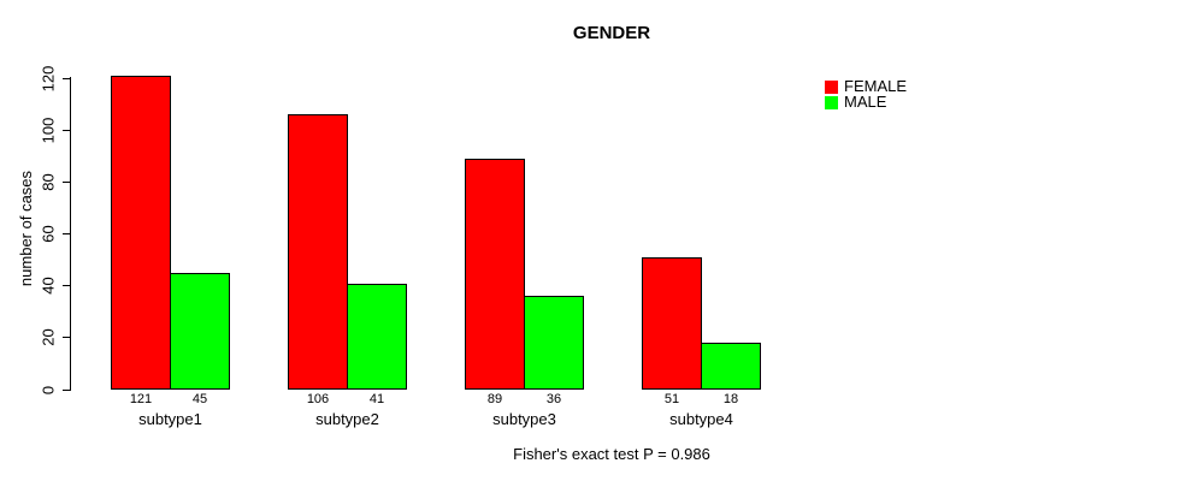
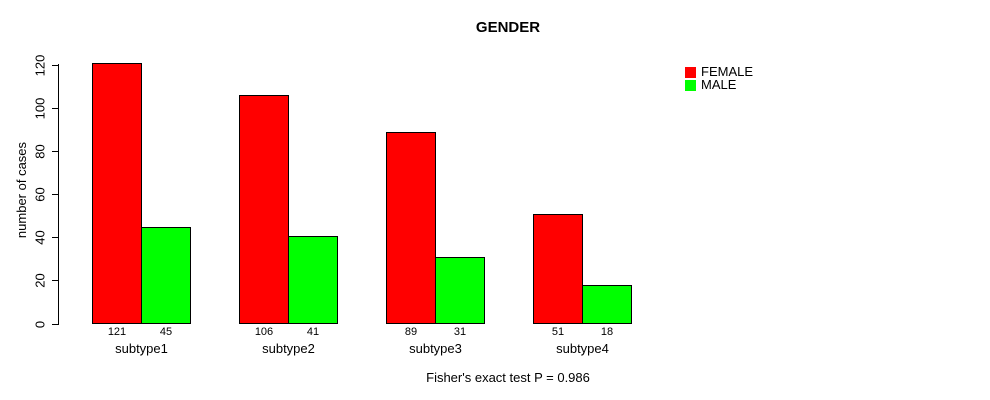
MALE/subtype3: 36 -> 31
